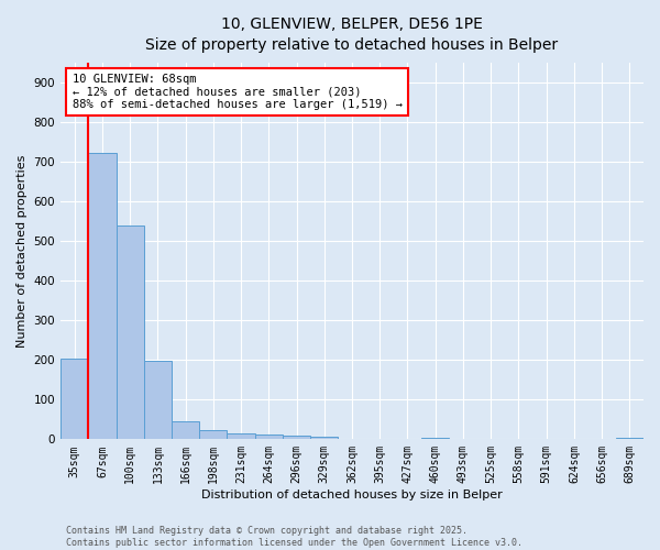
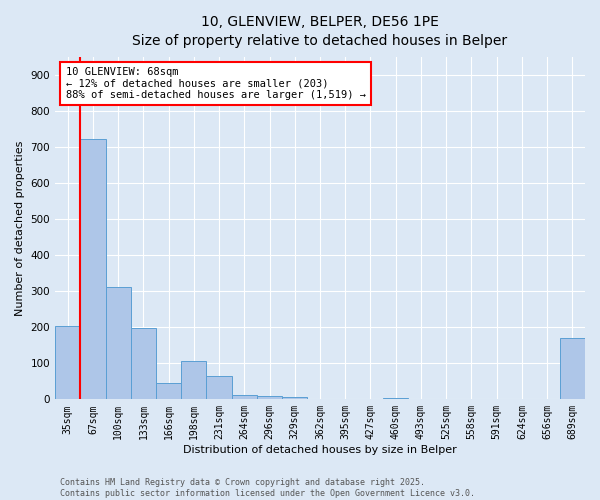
100sqm: 540 -> 310
198sqm: 22 -> 105
231sqm: 15 -> 65
689sqm: 3 -> 170
